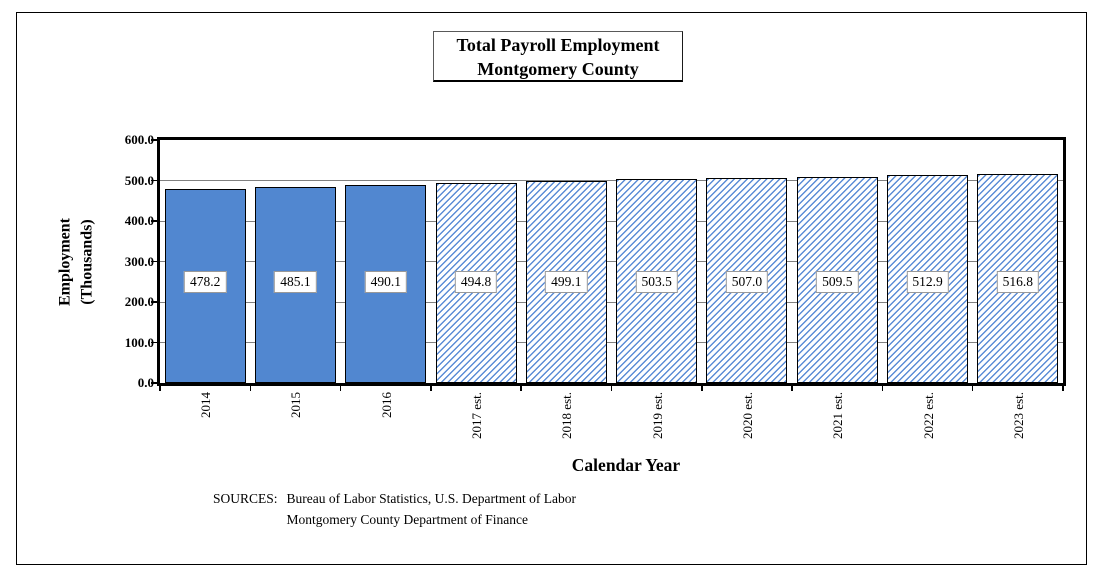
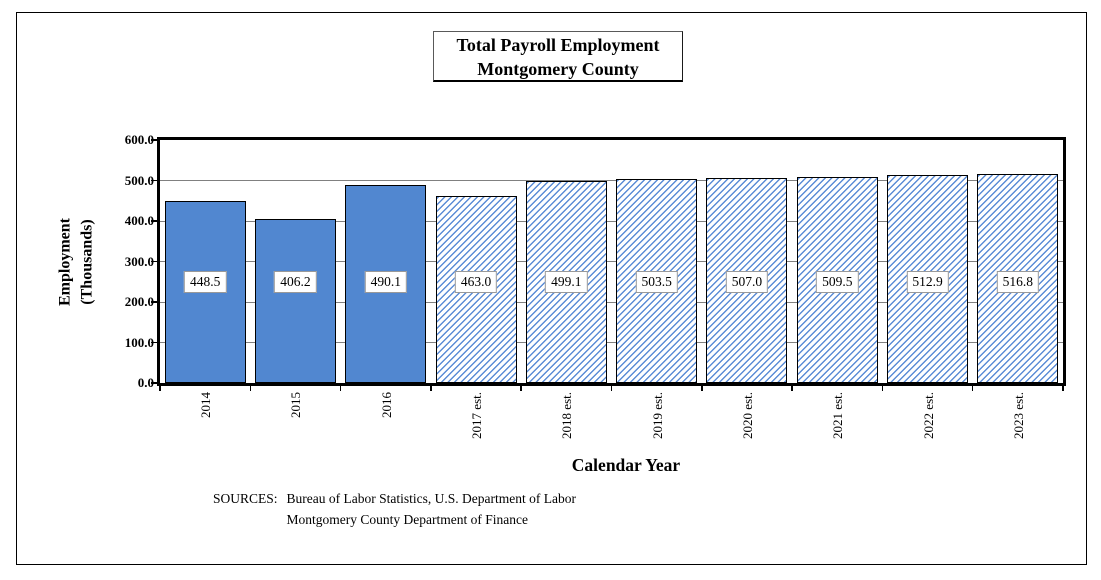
2014: 478.2 -> 448.5
2015: 485.1 -> 406.2
2017 est.: 494.8 -> 463.0
